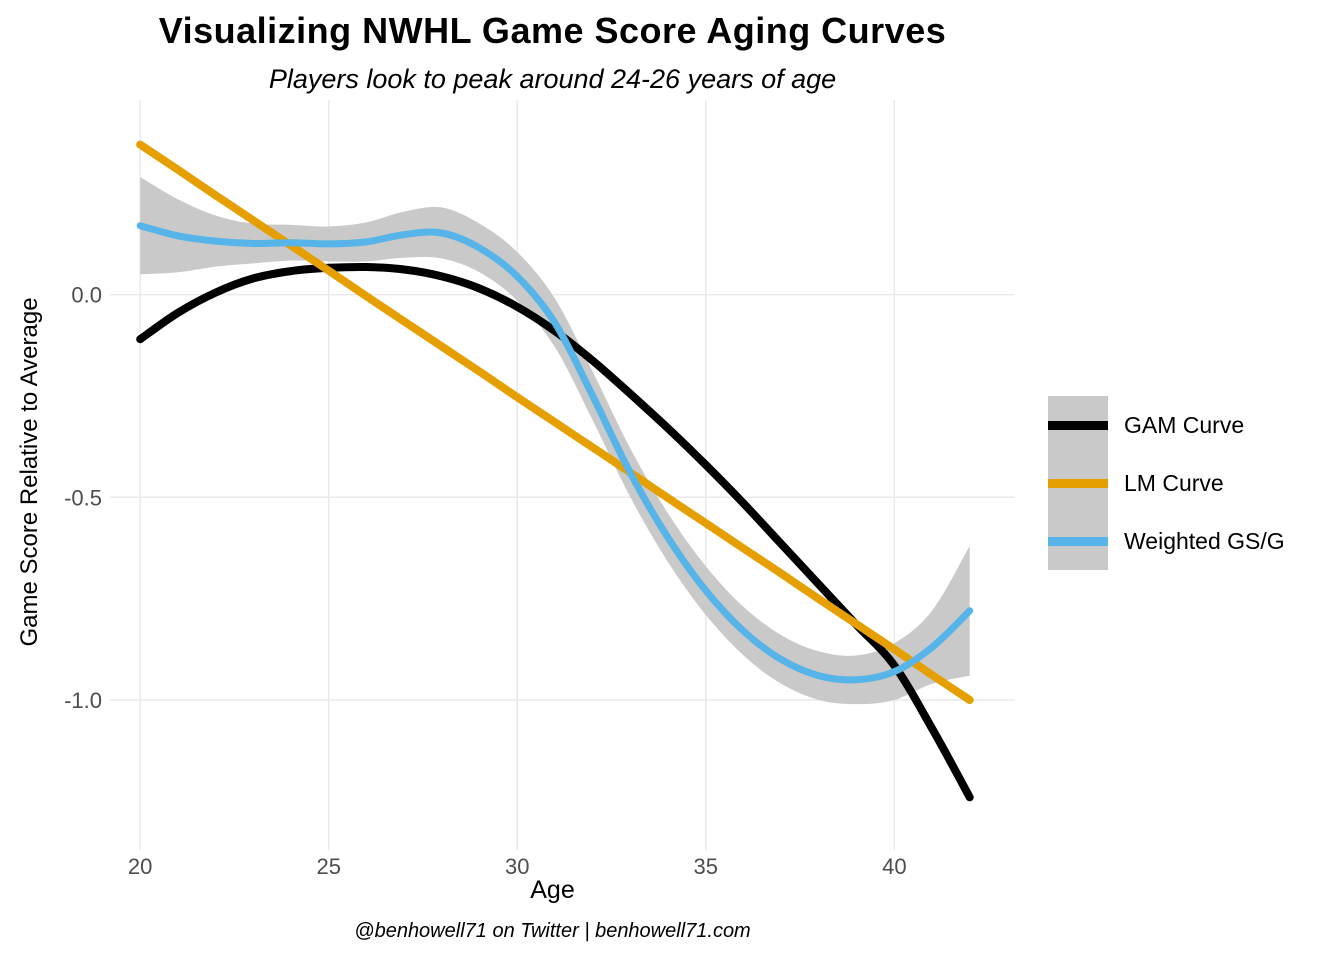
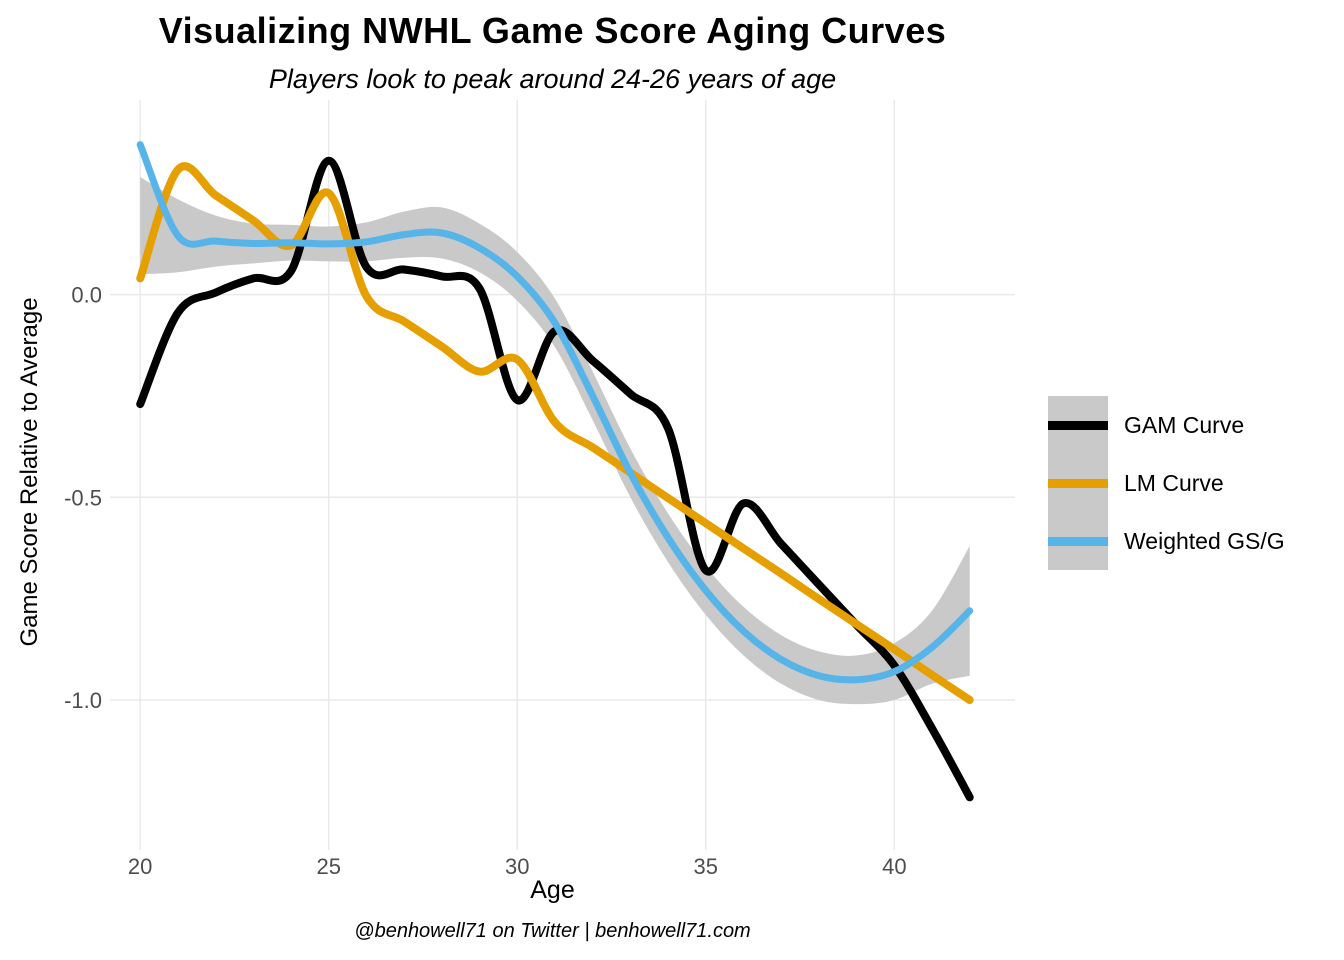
GAM Curve/20: -0.11 -> -0.27
LM Curve/20: 0.37 -> 0.04
Weighted GS/G/20: 0.17 -> 0.37
GAM Curve/25: 0.07 -> 0.33
LM Curve/25: 0.06 -> 0.25
GAM Curve/30: -0.03 -> -0.26
LM Curve/30: -0.25 -> -0.16
GAM Curve/35: -0.42 -> -0.68
